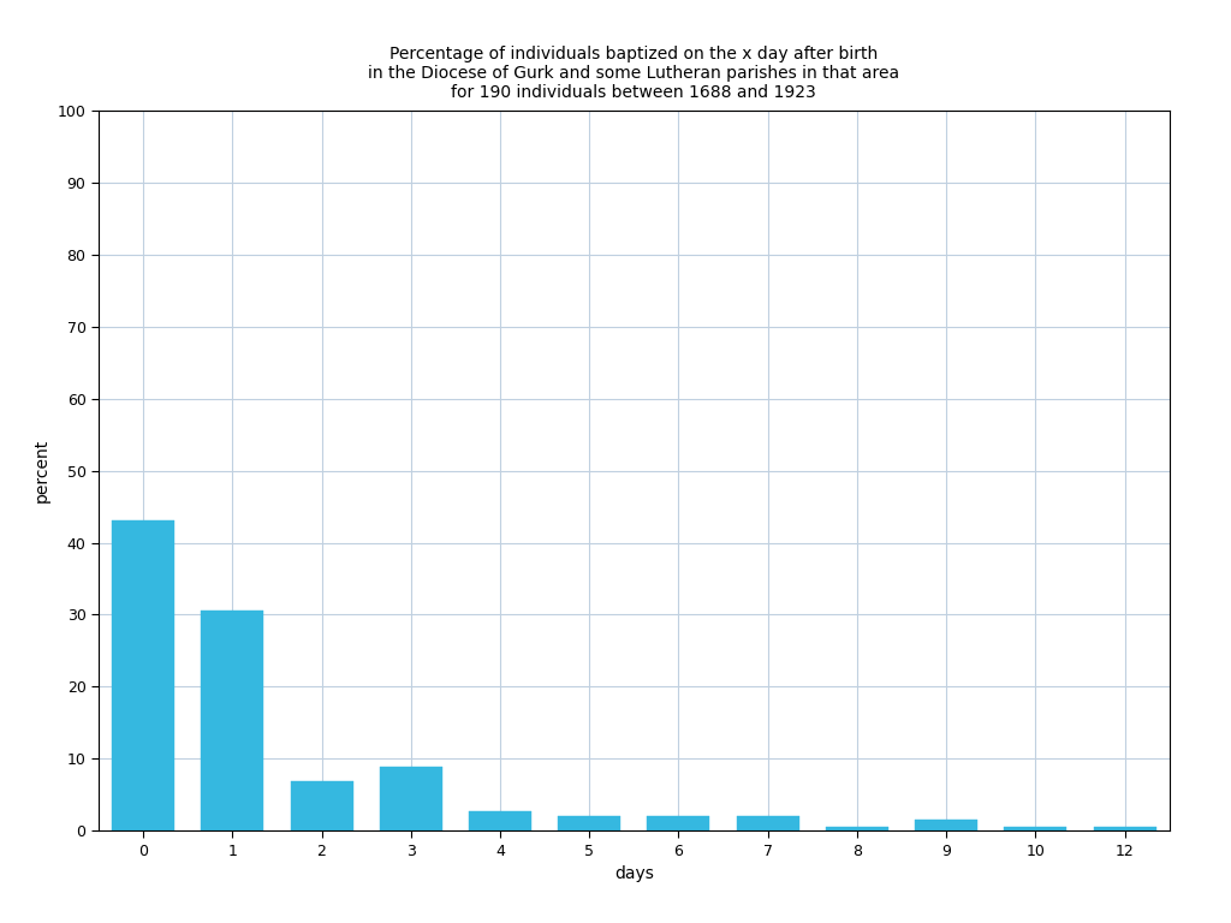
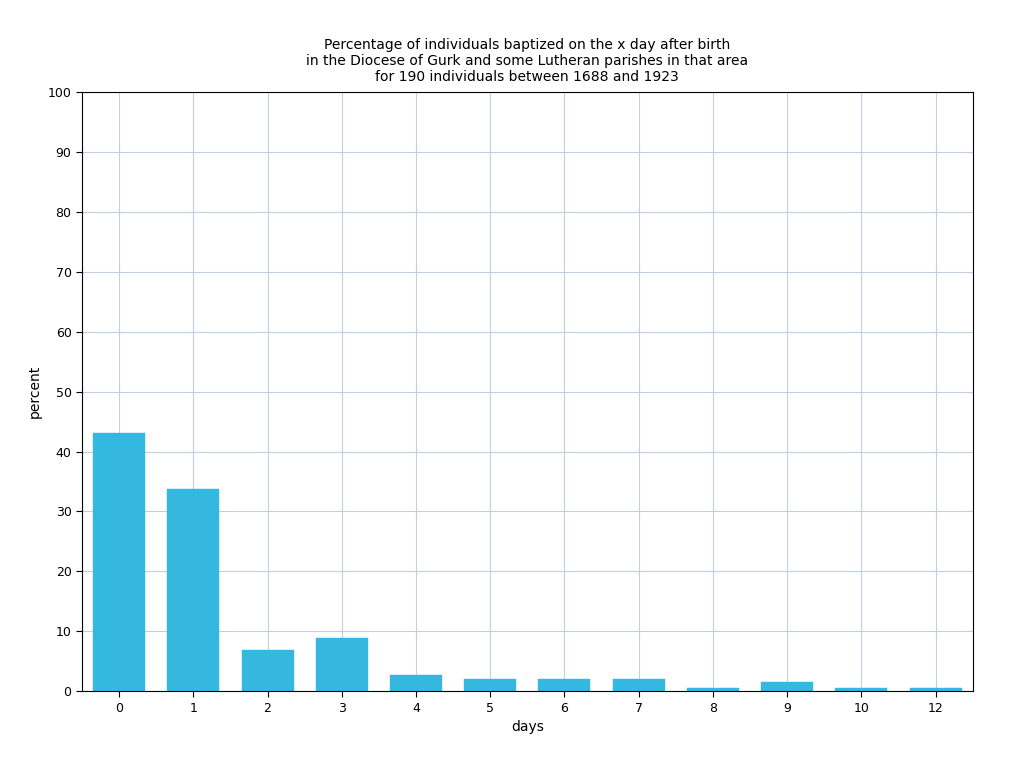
1: 30.5 -> 33.8
